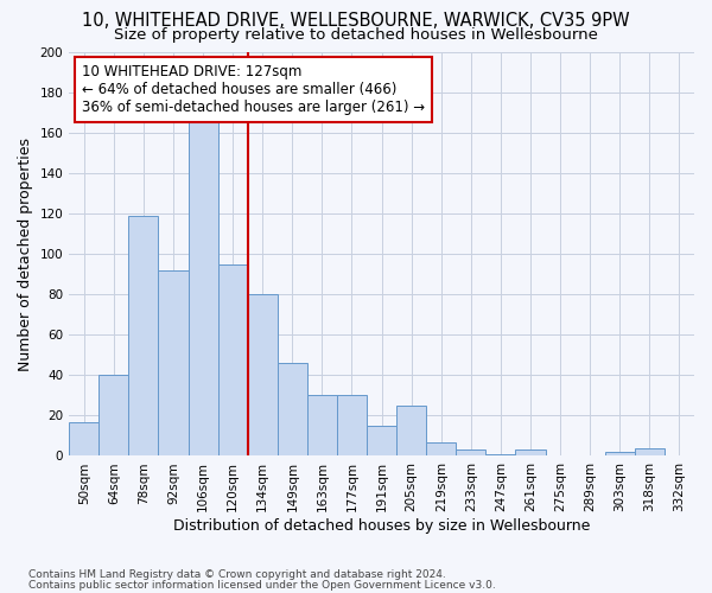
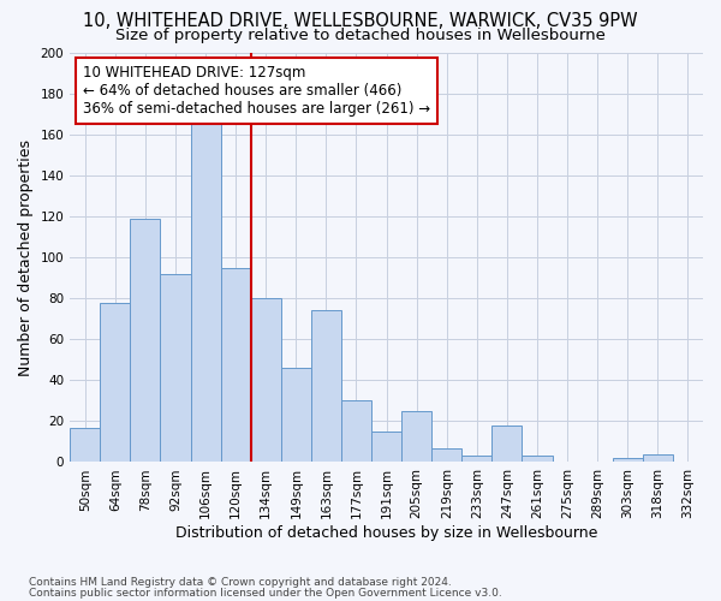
64sqm: 40 -> 78
163sqm: 30 -> 74
247sqm: 1 -> 18
